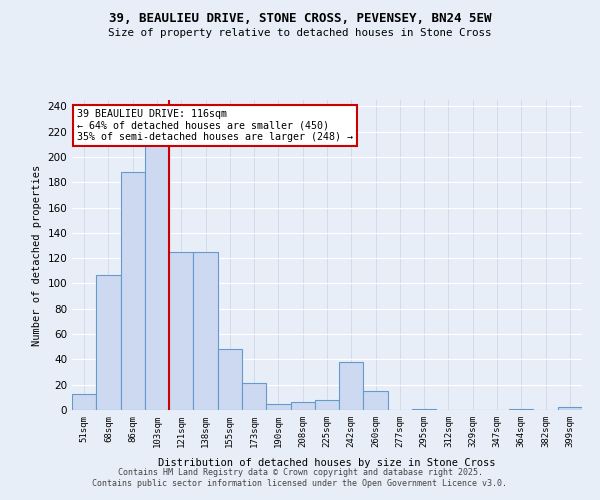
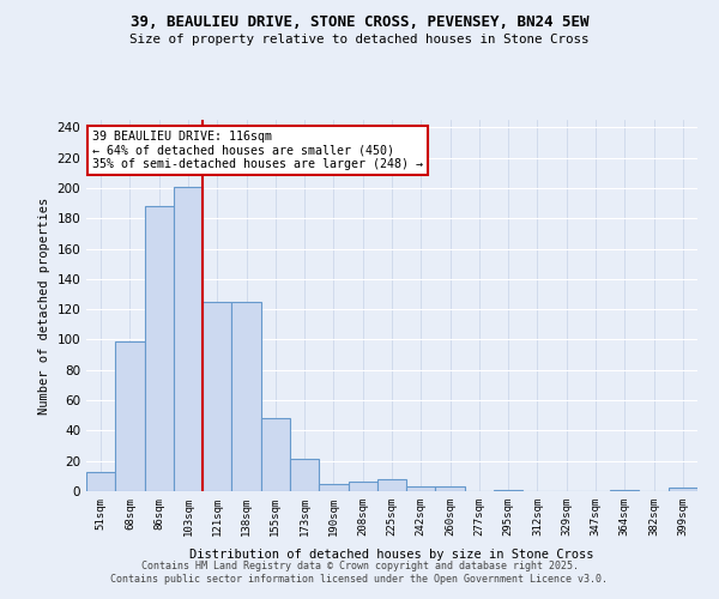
68sqm: 107 -> 99
103sqm: 211 -> 201
242sqm: 38 -> 3
260sqm: 15 -> 3
